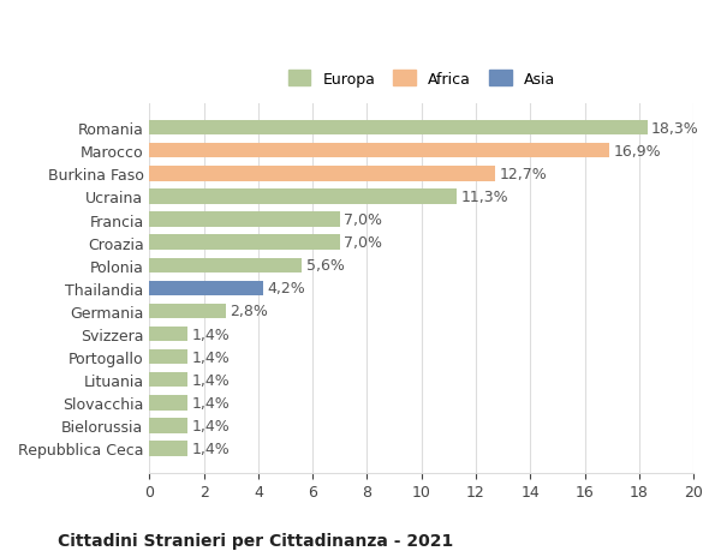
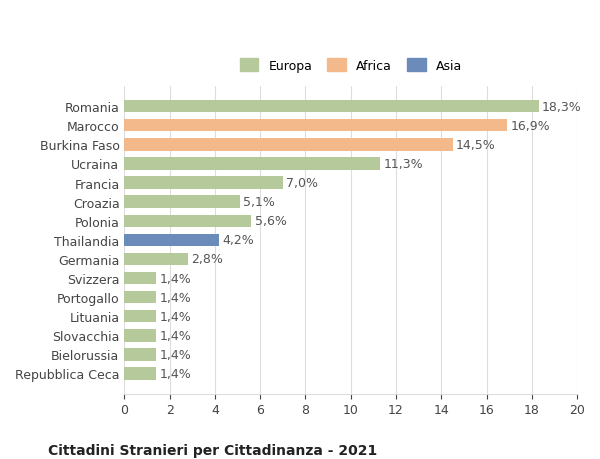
Burkina Faso: 12,7% -> 14,5%
Croazia: 7,0% -> 5,1%
